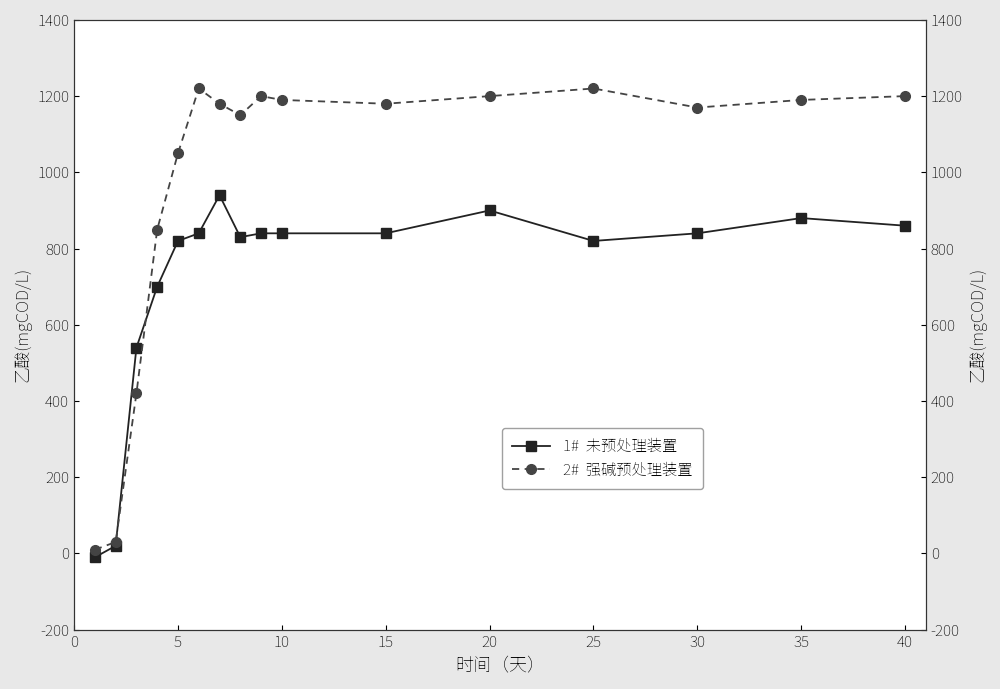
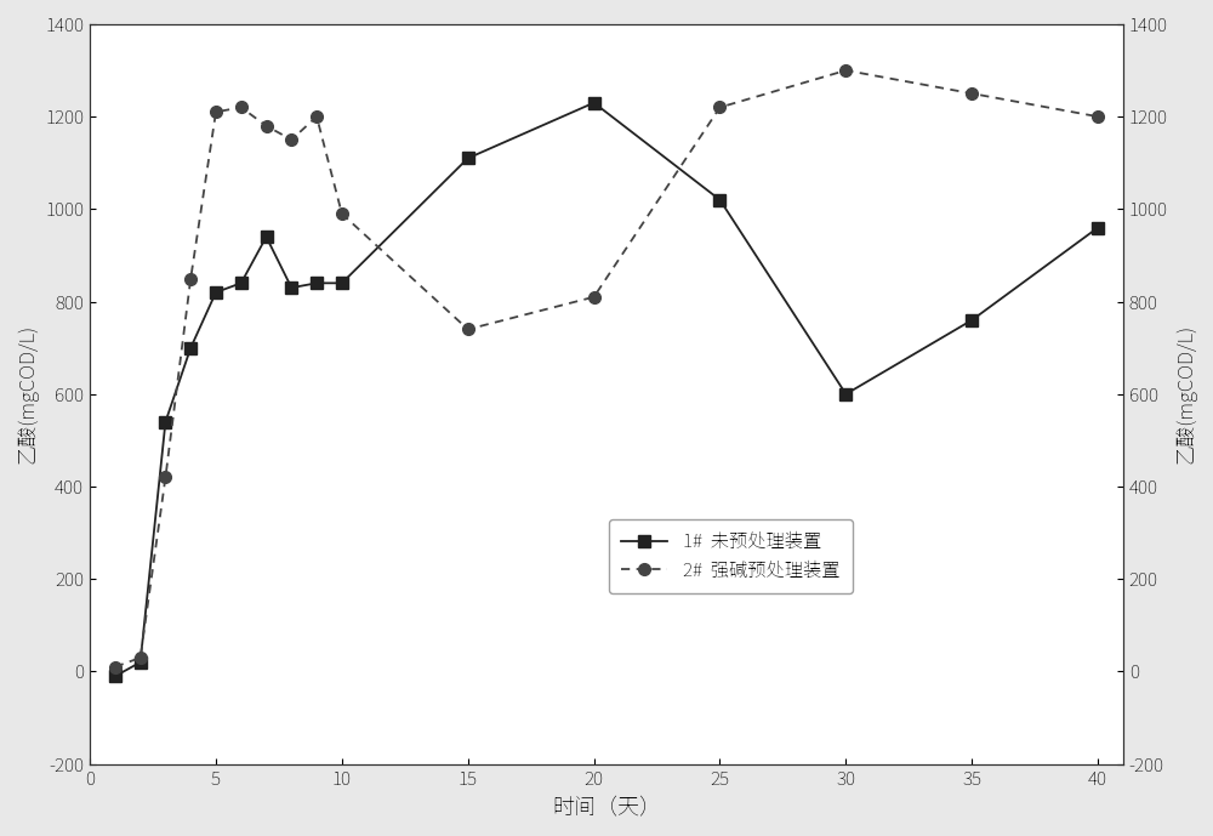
2# 强碱预处理装置/5: 1050 -> 1210
2# 强碱预处理装置/10: 1190 -> 990
1# 未预处理装置/15: 840 -> 1110
2# 强碱预处理装置/15: 1180 -> 740
1# 未预处理装置/20: 900 -> 1230
2# 强碱预处理装置/20: 1200 -> 810
1# 未预处理装置/25: 820 -> 1020
1# 未预处理装置/30: 840 -> 600
2# 强碱预处理装置/30: 1170 -> 1300
1# 未预处理装置/35: 880 -> 760
2# 强碱预处理装置/35: 1190 -> 1250
1# 未预处理装置/40: 860 -> 960
